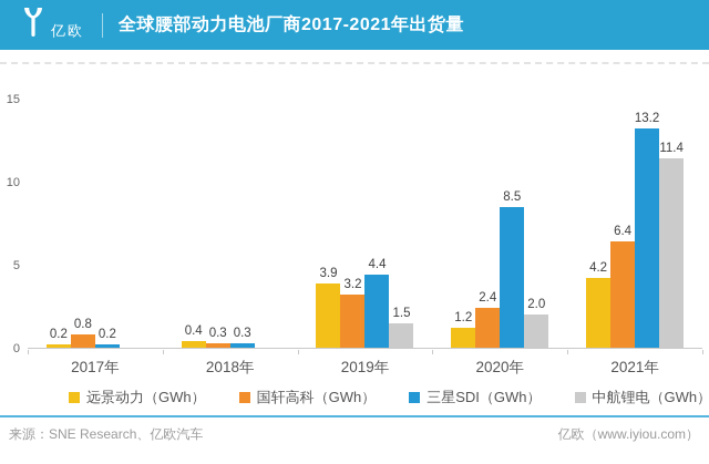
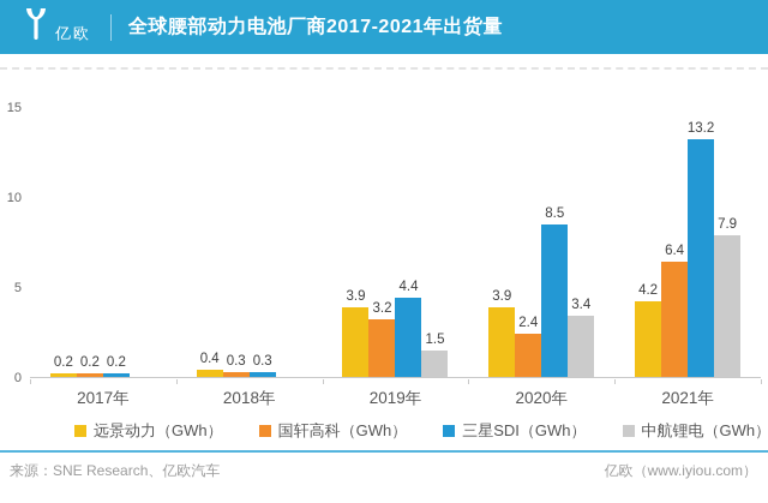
国轩高科（GWh）/2017年: 0.8 -> 0.2
远景动力（GWh）/2020年: 1.2 -> 3.9
中航锂电（GWh）/2020年: 2.0 -> 3.4
中航锂电（GWh）/2021年: 11.4 -> 7.9
